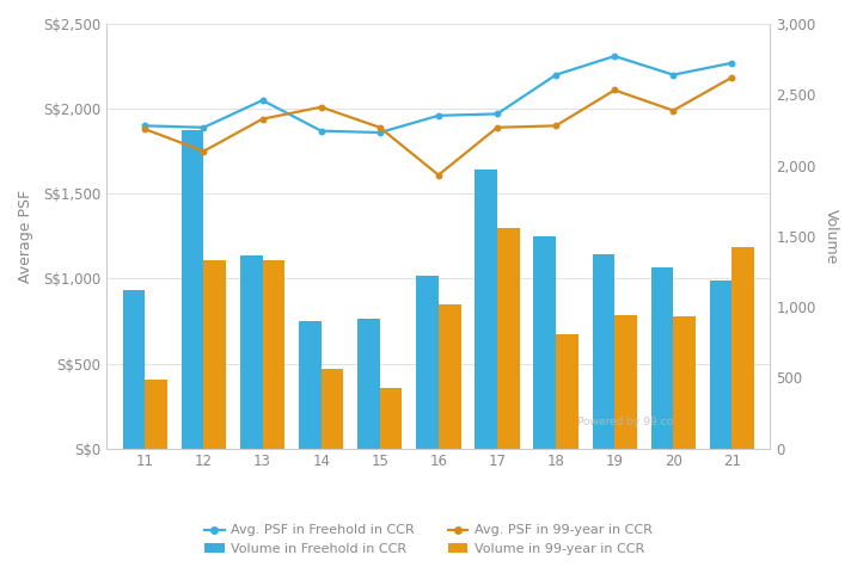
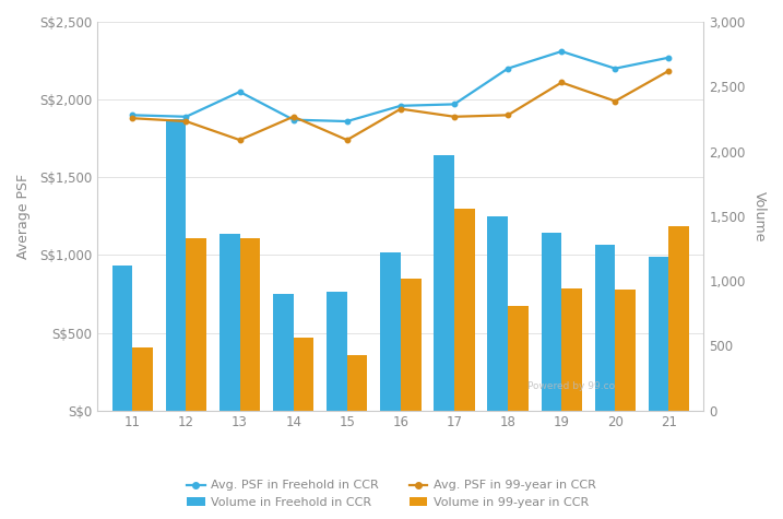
Avg. PSF in 99-year in CCR/12: S$1,750 -> S$1,860
Avg. PSF in 99-year in CCR/13: S$1,940 -> S$1,740
Avg. PSF in 99-year in CCR/14: S$2,010 -> S$1,890
Avg. PSF in 99-year in CCR/15: S$1,890 -> S$1,740
Avg. PSF in 99-year in CCR/16: S$1,610 -> S$1,940
